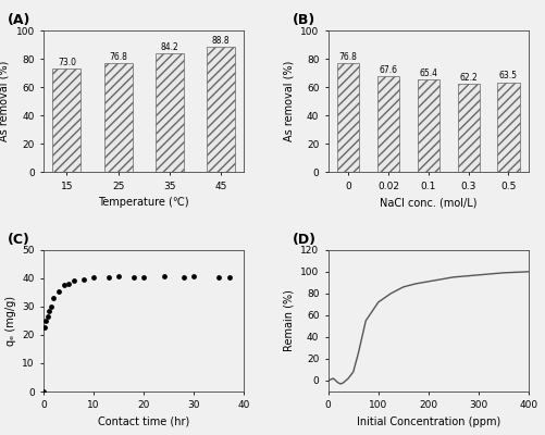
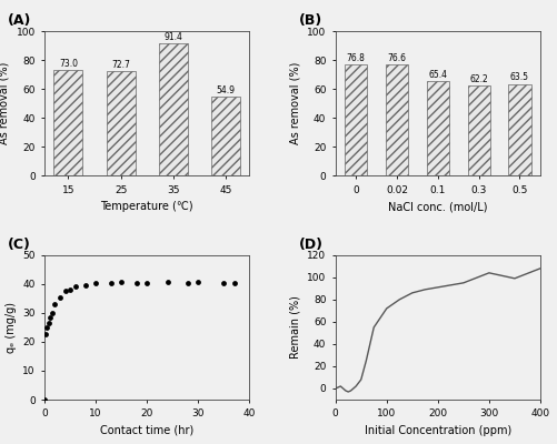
25: 76.8 -> 72.7
35: 84.2 -> 91.4
45: 88.8 -> 54.9
0.02: 67.6 -> 76.6
300: 97 -> 104
400: 100 -> 108
